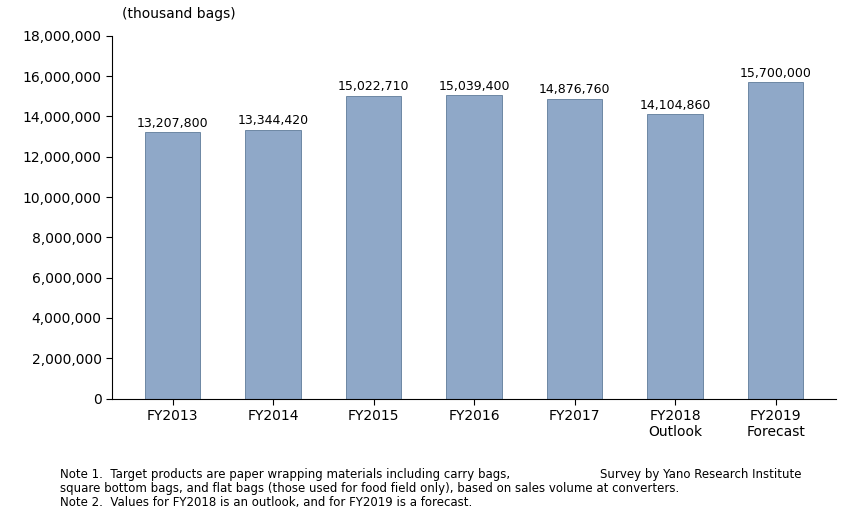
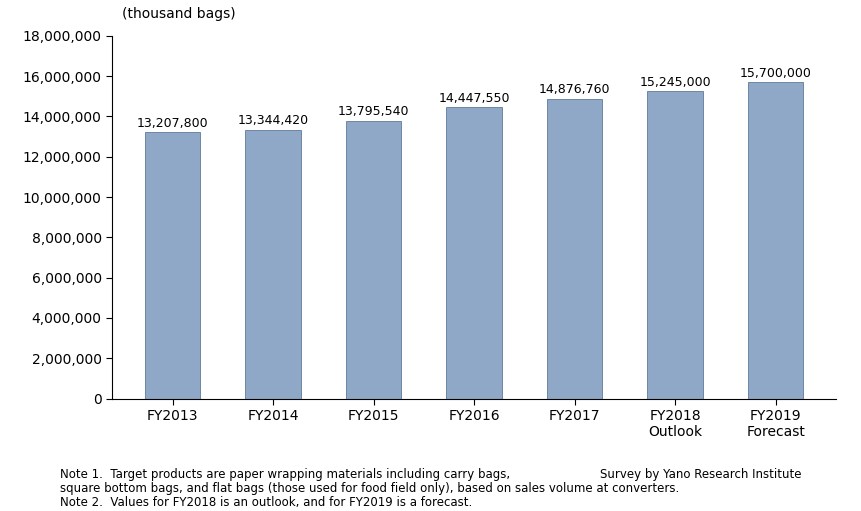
FY2015: 15,022,710 -> 13,795,540
FY2016: 15,039,400 -> 14,447,550
FY2018 Outlook: 14,104,860 -> 15,245,000
